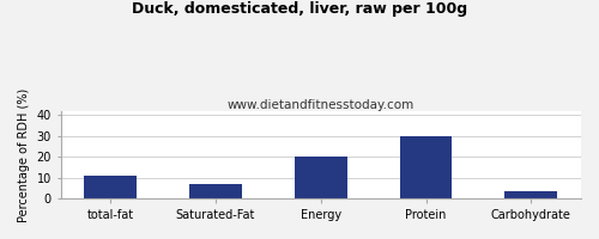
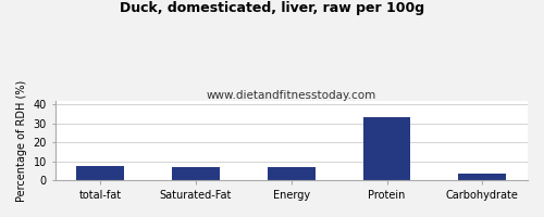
total-fat: 11 -> 7
Energy: 20 -> 7
Protein: 30 -> 33
